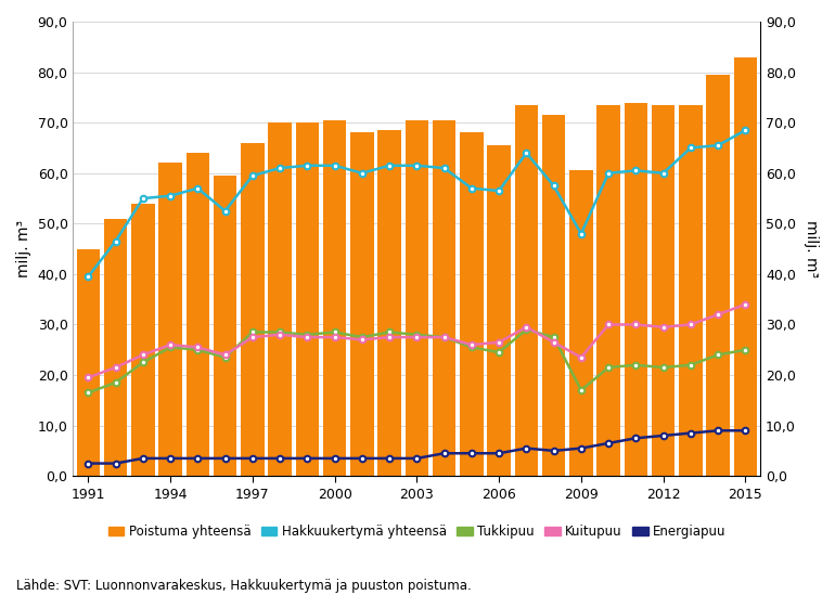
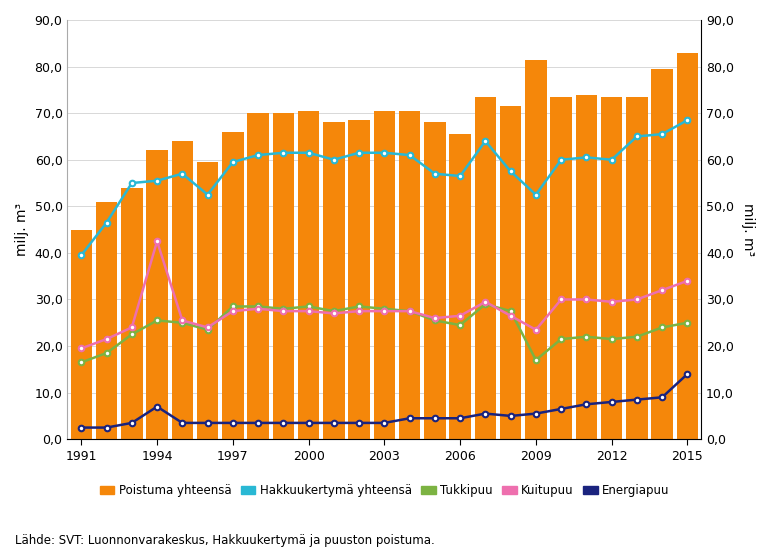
Kuitupuu/1994: 26,0 -> 42,5
Energiapuu/1994: 3,5 -> 7,0
Poistuma yhteensä/2009: 60,5 -> 81,5
Hakkuukertymä yhteensä/2009: 48,0 -> 52,5
Energiapuu/2015: 9,0 -> 14,0
